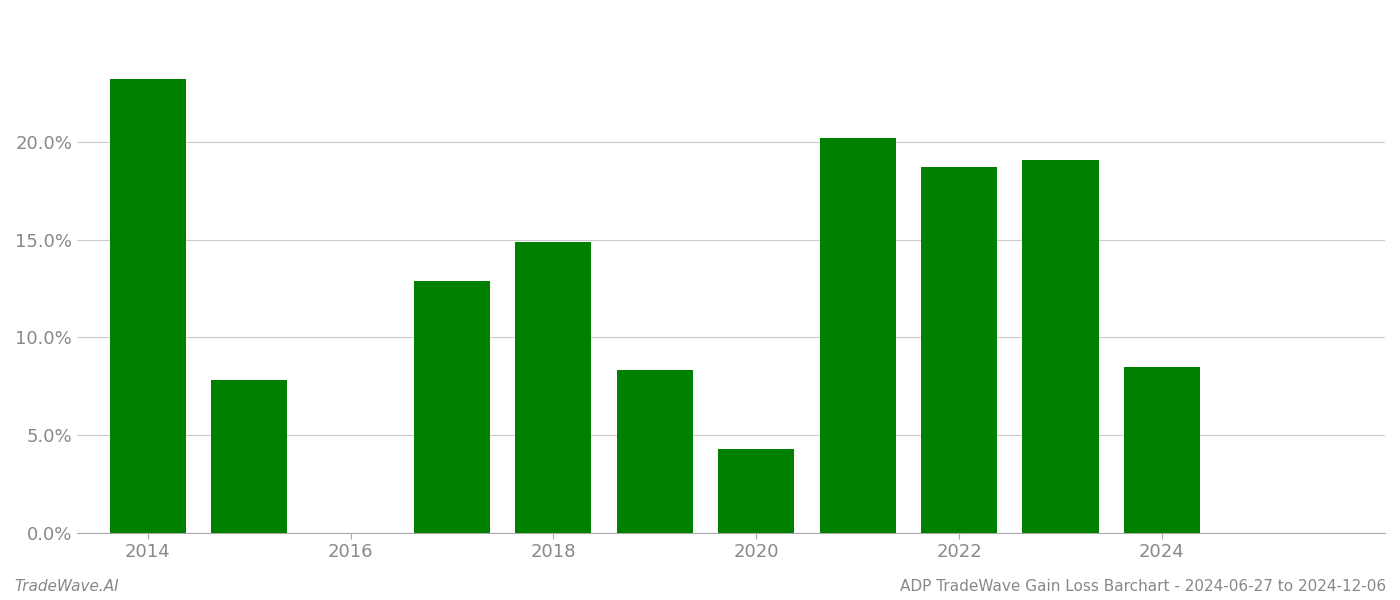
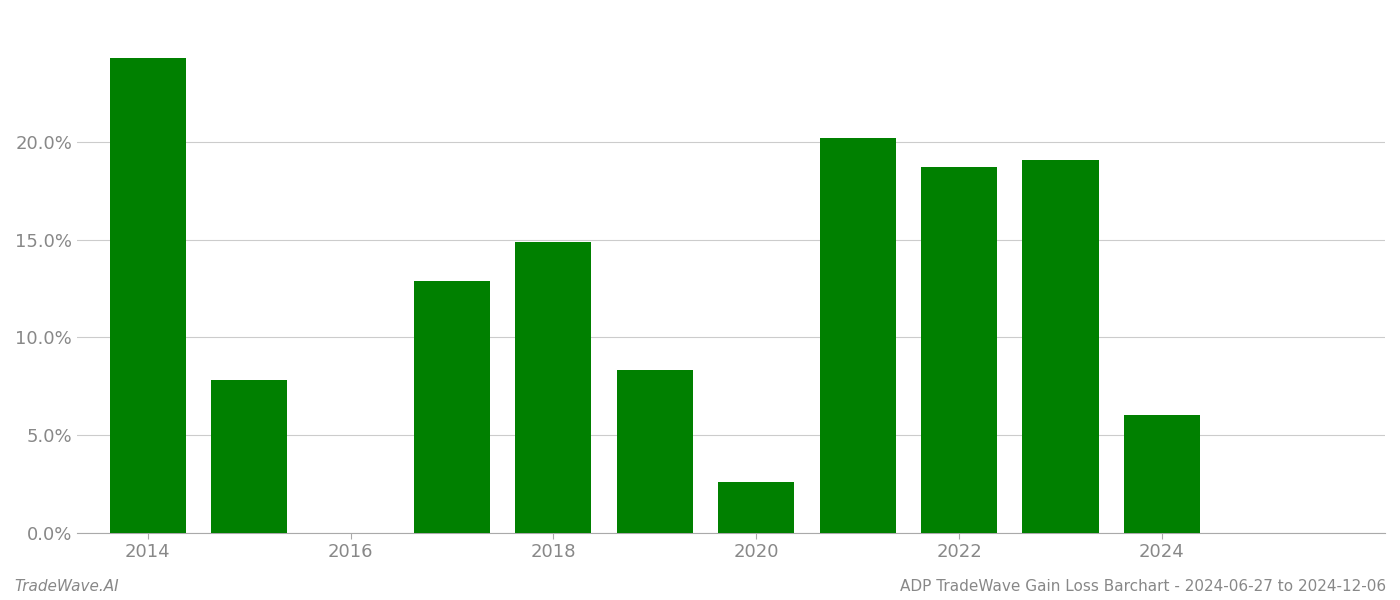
2014: 23.2% -> 24.3%
2020: 4.3% -> 2.6%
2024: 8.5% -> 6.0%
